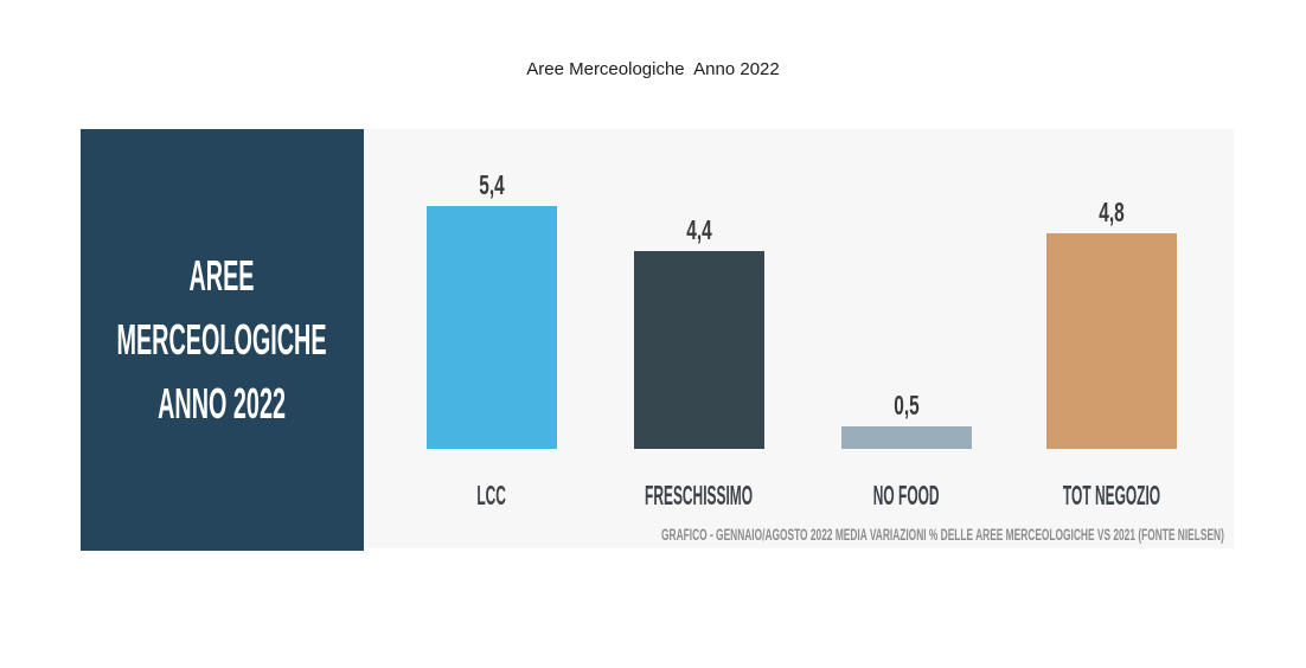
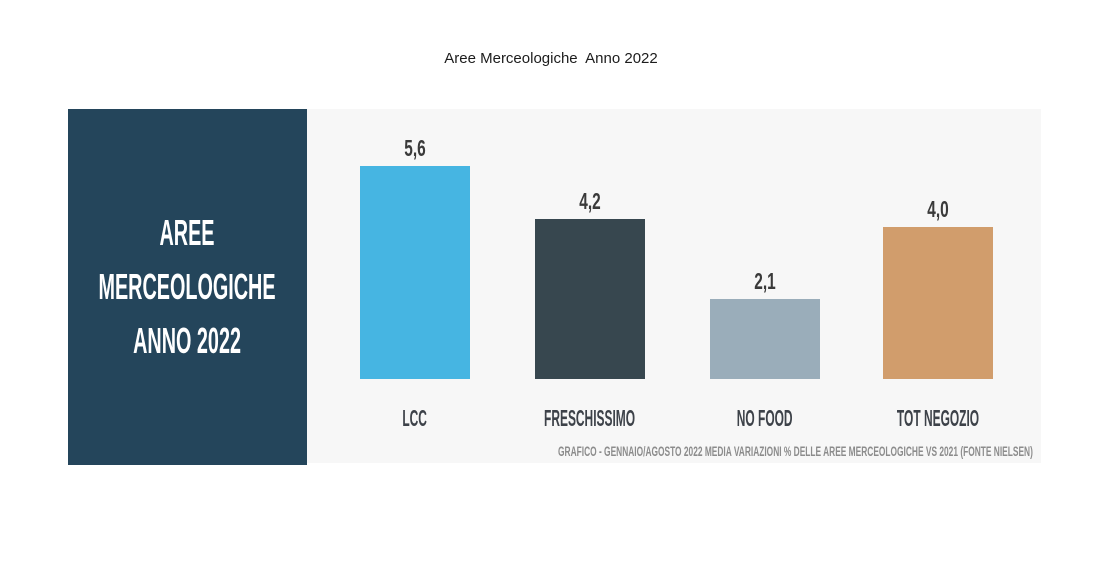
LCC: 5,4 -> 5,6
FRESCHISSIMO: 4,4 -> 4,2
NO FOOD: 0,5 -> 2,1
TOT NEGOZIO: 4,8 -> 4,0
